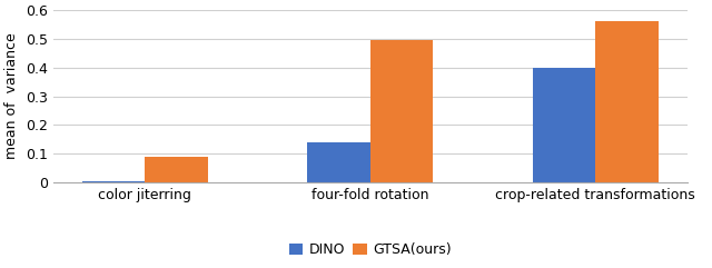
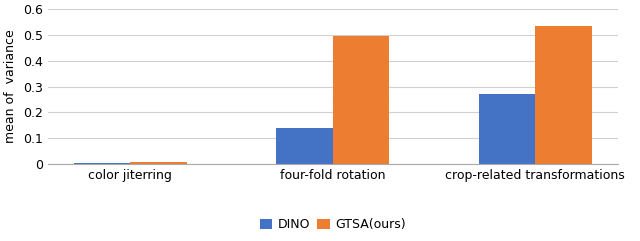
GTSA(ours)/color jiterring: 0.090 -> 0.007
DINO/crop-related transformations: 0.400 -> 0.270
GTSA(ours)/crop-related transformations: 0.560 -> 0.535
